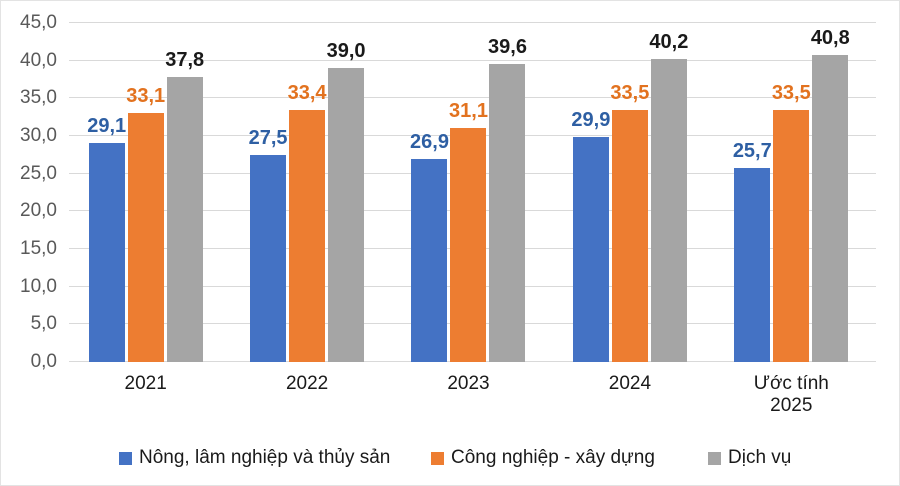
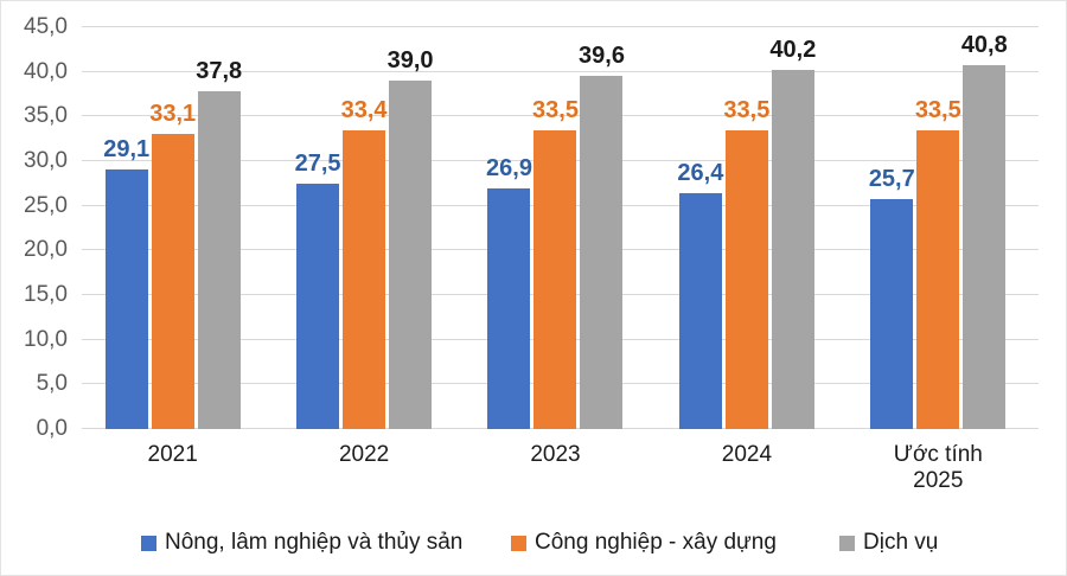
Công nghiệp - xây dựng/2023: 31,1 -> 33,5
Nông, lâm nghiệp và thủy sản/2024: 29,9 -> 26,4
